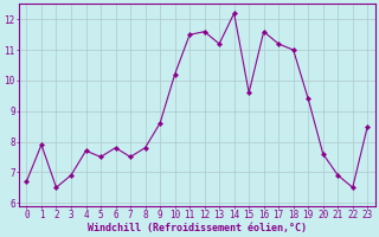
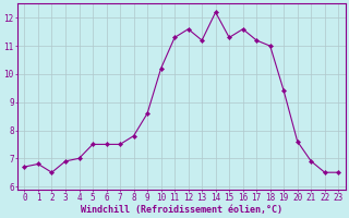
1: 7.9 -> 6.8
4: 7.7 -> 7.0
6: 7.8 -> 7.5
11: 11.5 -> 11.3
15: 9.6 -> 11.3
23: 8.5 -> 6.5
